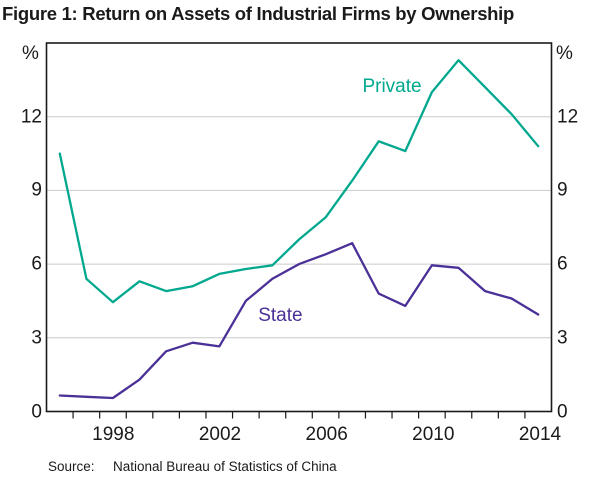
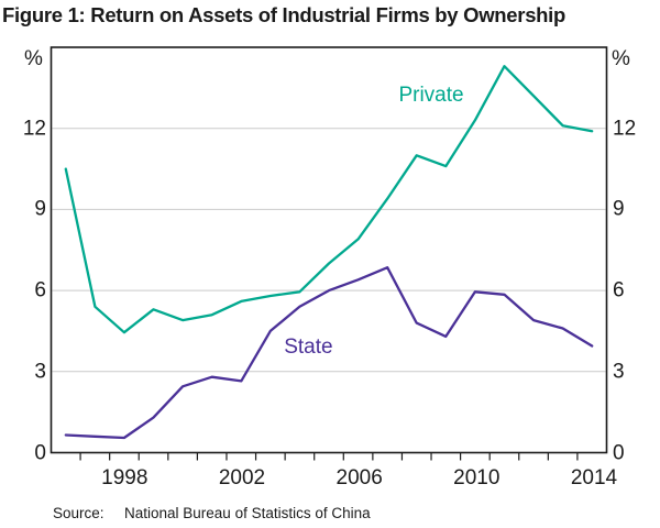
Private/2010: 13.0 -> 12.3
Private/2014: 10.8 -> 11.9
